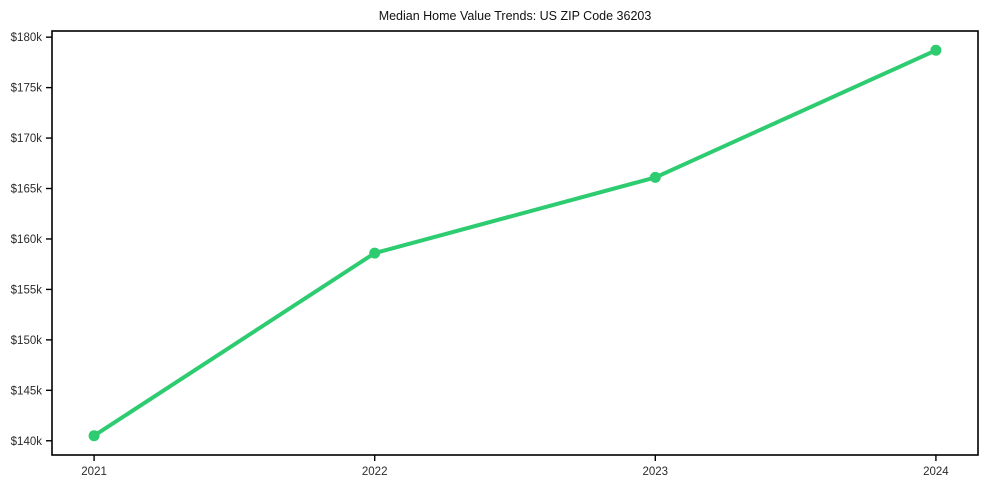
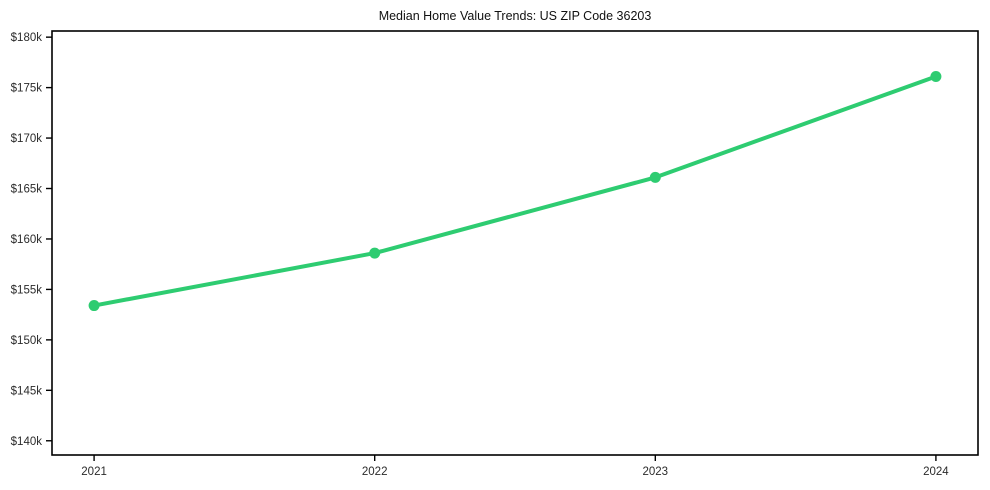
2021: $140.5k -> $153.4k
2024: $178.7k -> $176.1k
